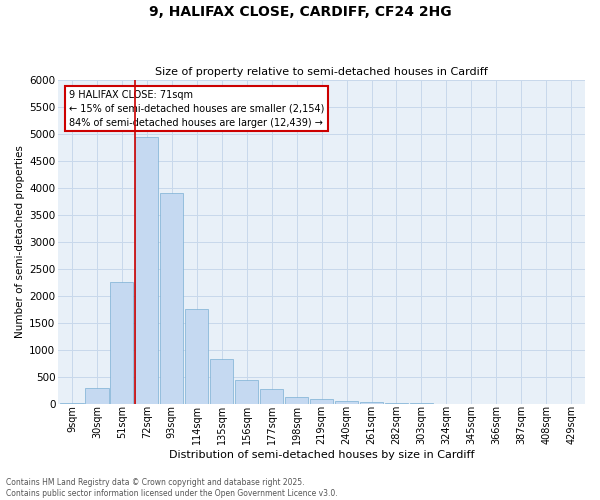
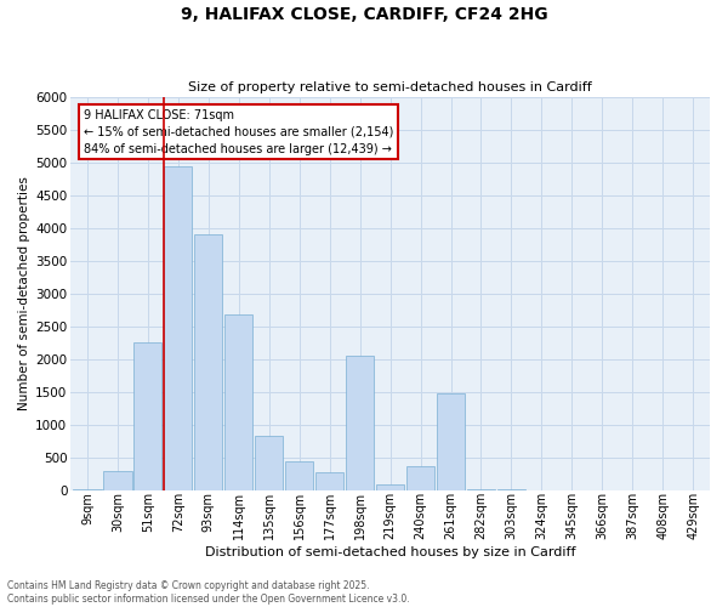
114sqm: 1750 -> 2680
198sqm: 130 -> 2060
240sqm: 50 -> 360
261sqm: 20 -> 1480
